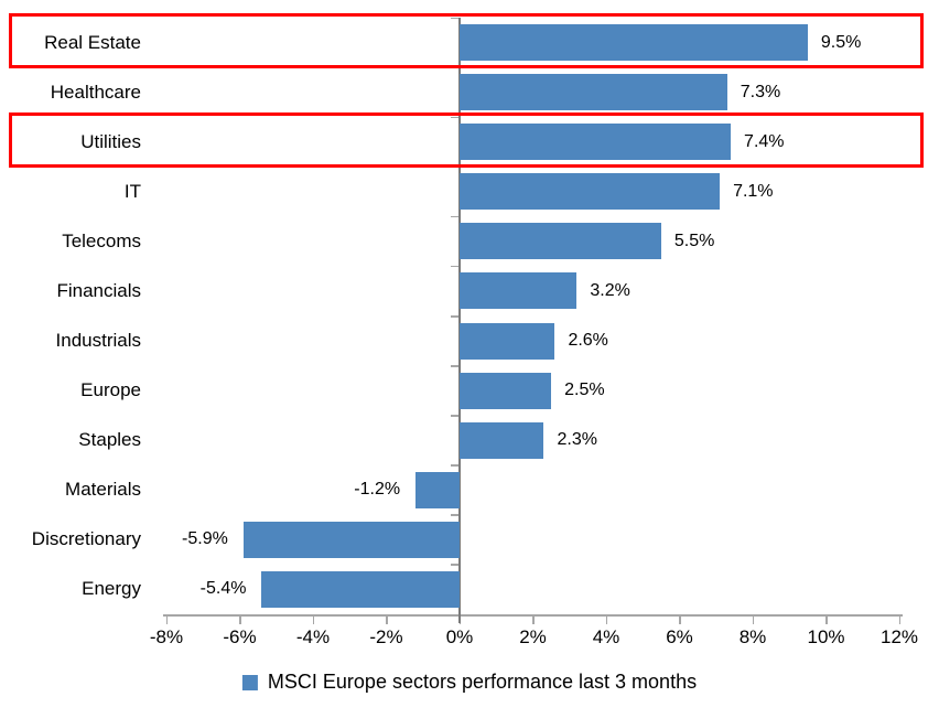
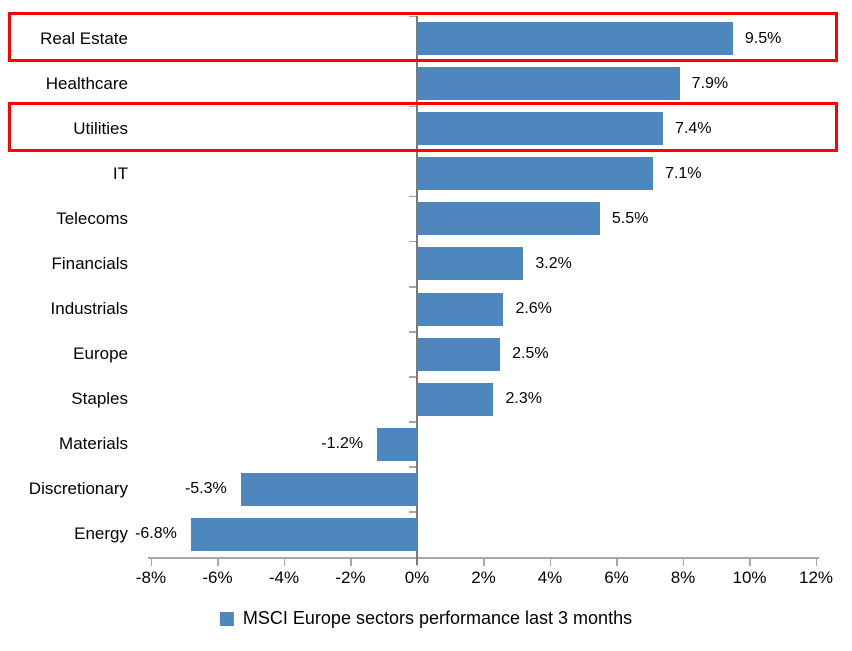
Healthcare: 7.3% -> 7.9%
Discretionary: -5.9% -> -5.3%
Energy: -5.4% -> -6.8%
